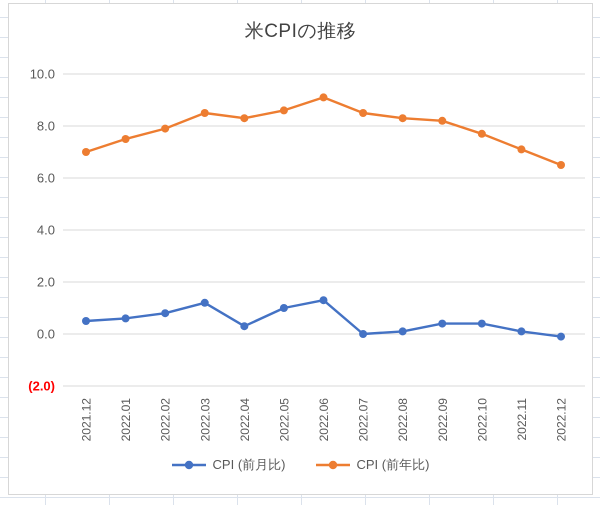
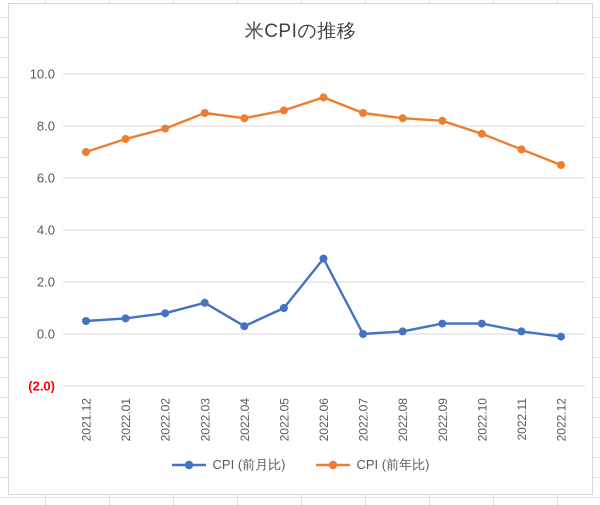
CPI (前月比)/2022.06: 1.3 -> 2.9
